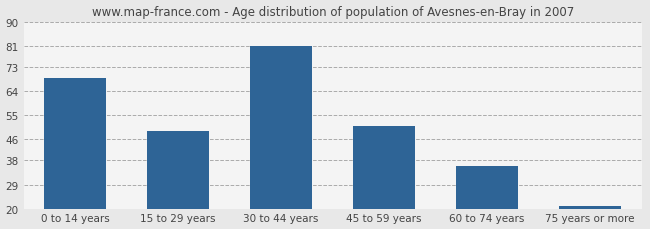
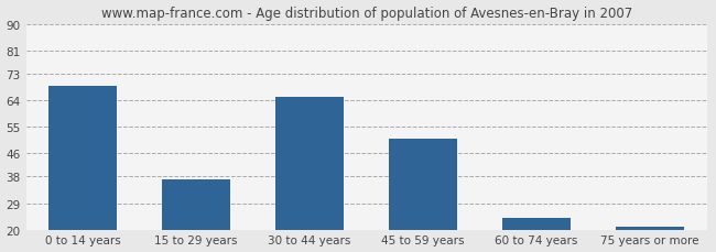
15 to 29 years: 49 -> 37
30 to 44 years: 81 -> 65
60 to 74 years: 36 -> 24
